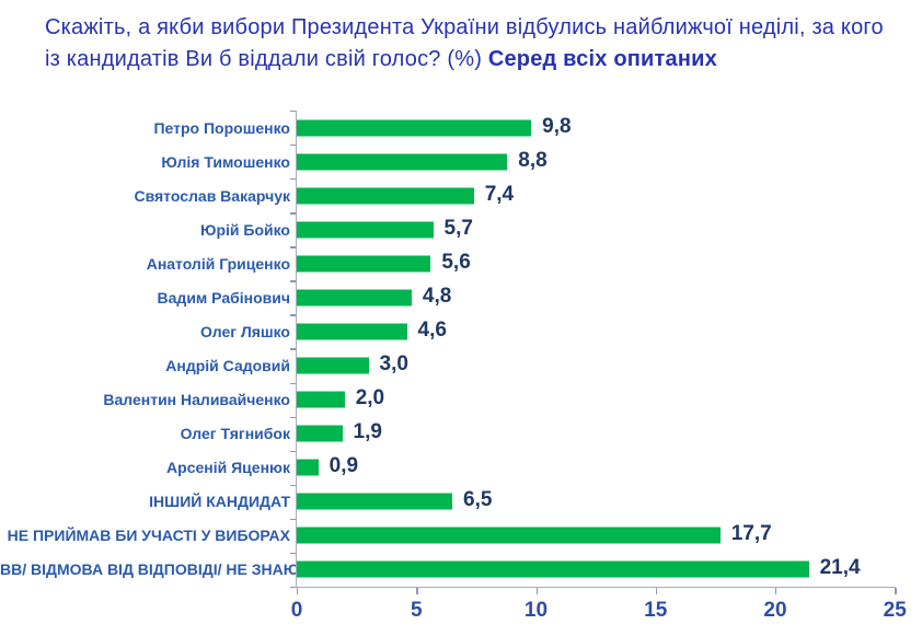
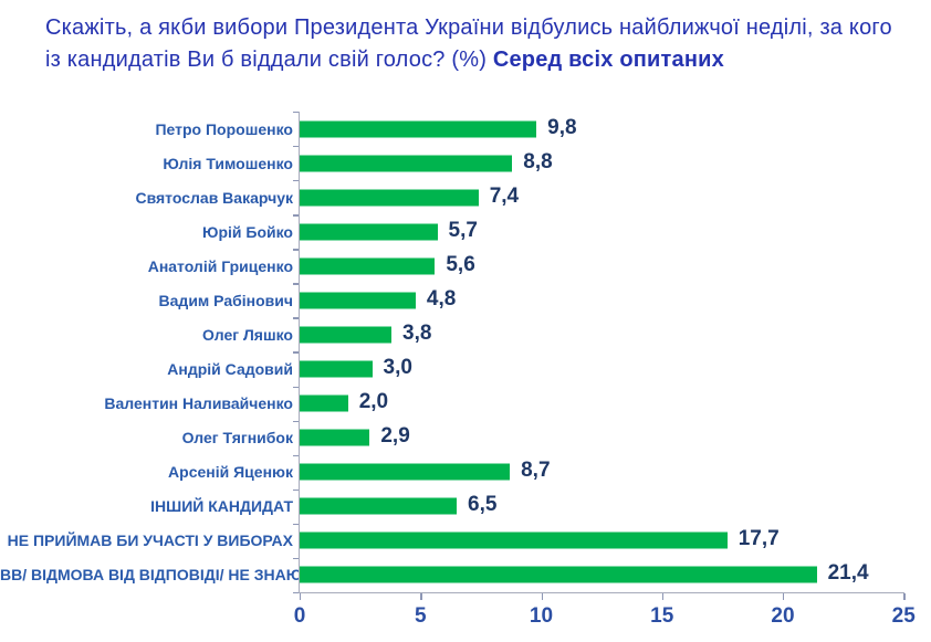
Олег Ляшко: 4,6 -> 3,8
Олег Тягнибок: 1,9 -> 2,9
Арсеній Яценюк: 0,9 -> 8,7
